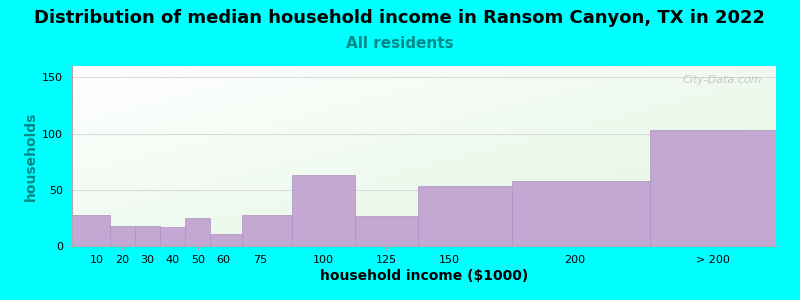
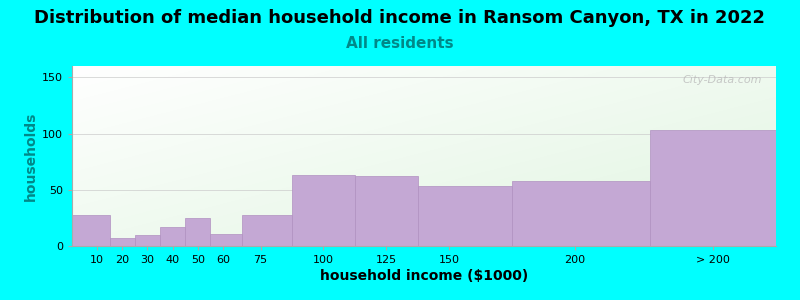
20: 18 -> 7
30: 18 -> 10
125: 27 -> 62
